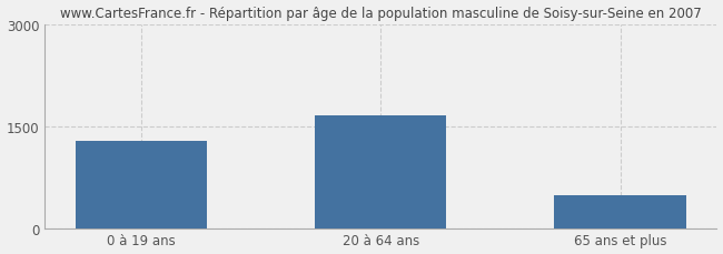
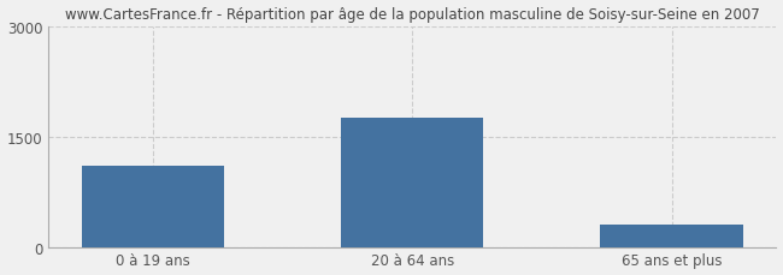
0 à 19 ans: 1280 -> 1100
20 à 64 ans: 1660 -> 1750
65 ans et plus: 480 -> 300
